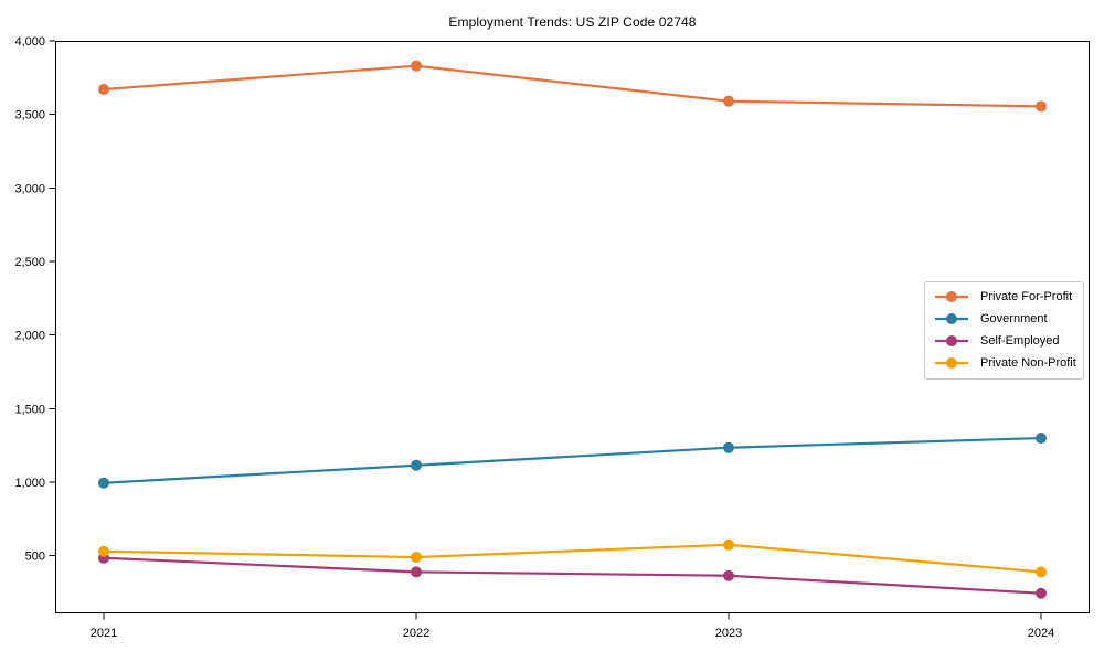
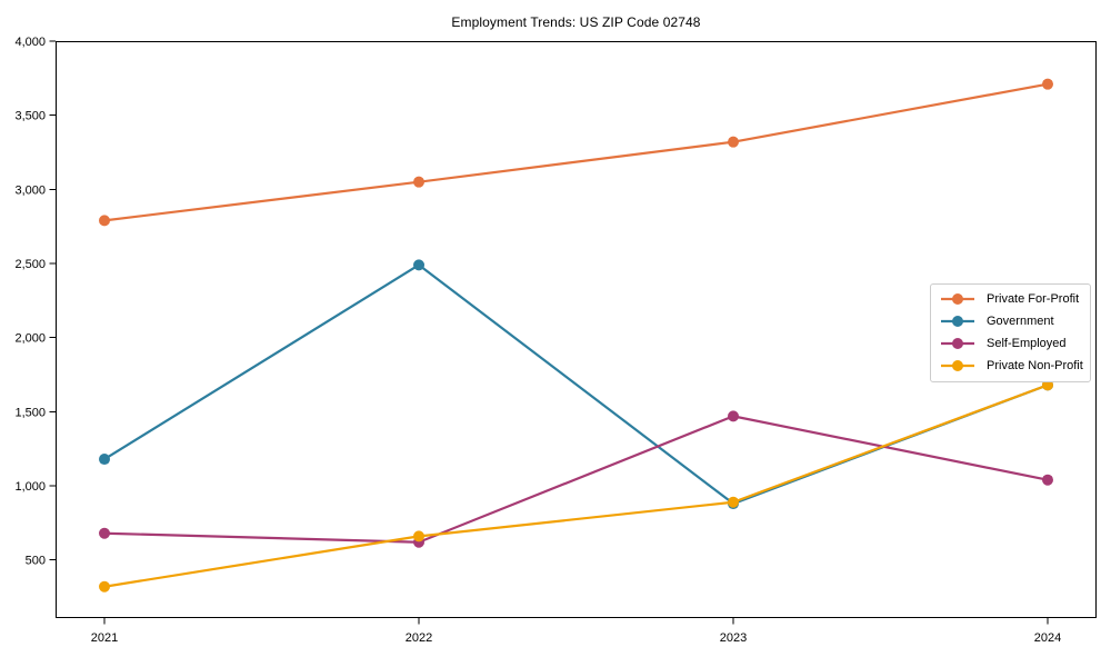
Private For-Profit/2021: 3670 -> 2790
Government/2021: 1000 -> 1180
Self-Employed/2021: 480 -> 680
Private Non-Profit/2021: 530 -> 320
Private For-Profit/2022: 3830 -> 3050
Government/2022: 1120 -> 2490
Self-Employed/2022: 390 -> 620
Private Non-Profit/2022: 490 -> 660
Private For-Profit/2023: 3590 -> 3320
Government/2023: 1240 -> 880
Self-Employed/2023: 360 -> 1470
Private Non-Profit/2023: 580 -> 890
Private For-Profit/2024: 3560 -> 3710
Government/2024: 1300 -> 1680
Self-Employed/2024: 240 -> 1040
Private Non-Profit/2024: 390 -> 1680
